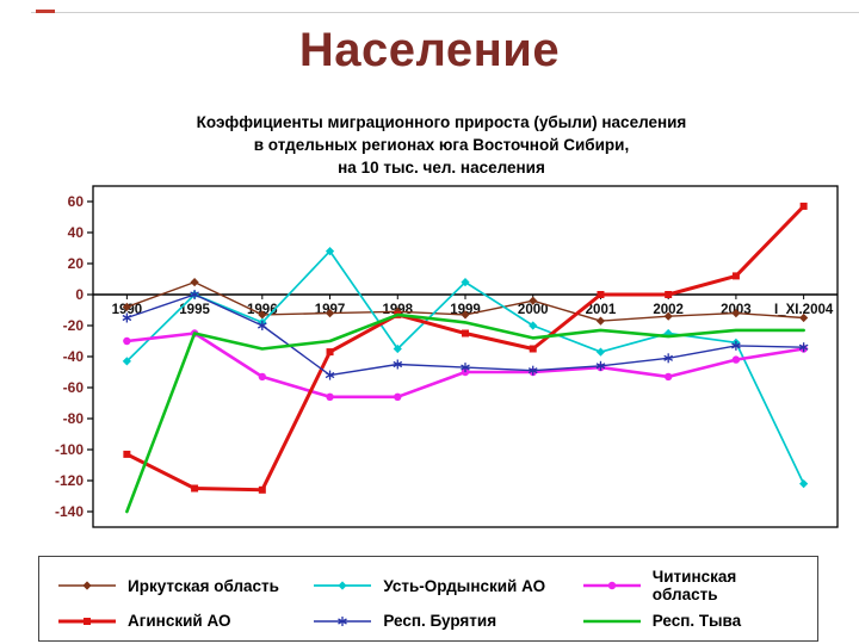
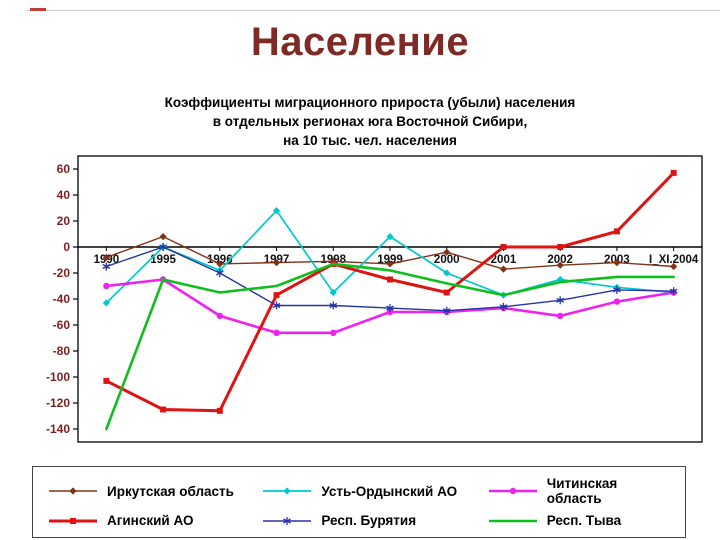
Респ. Бурятия/1997: -52 -> -45
Респ. Тыва/2001: -23 -> -37
Усть-Ордынский АО/I_XI.2004: -122 -> -35
